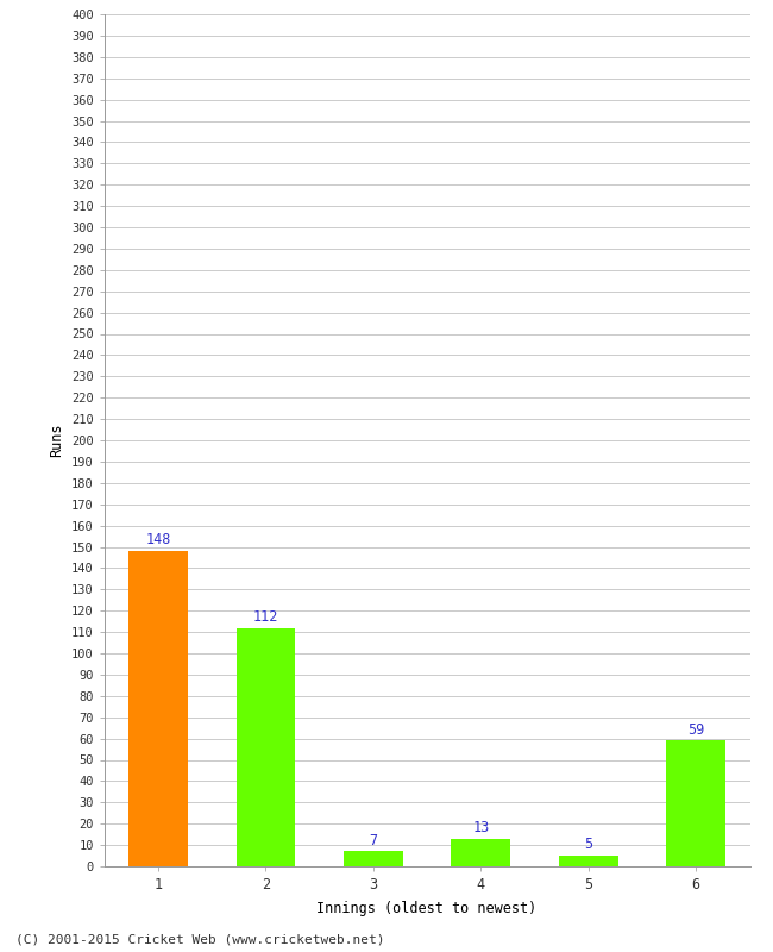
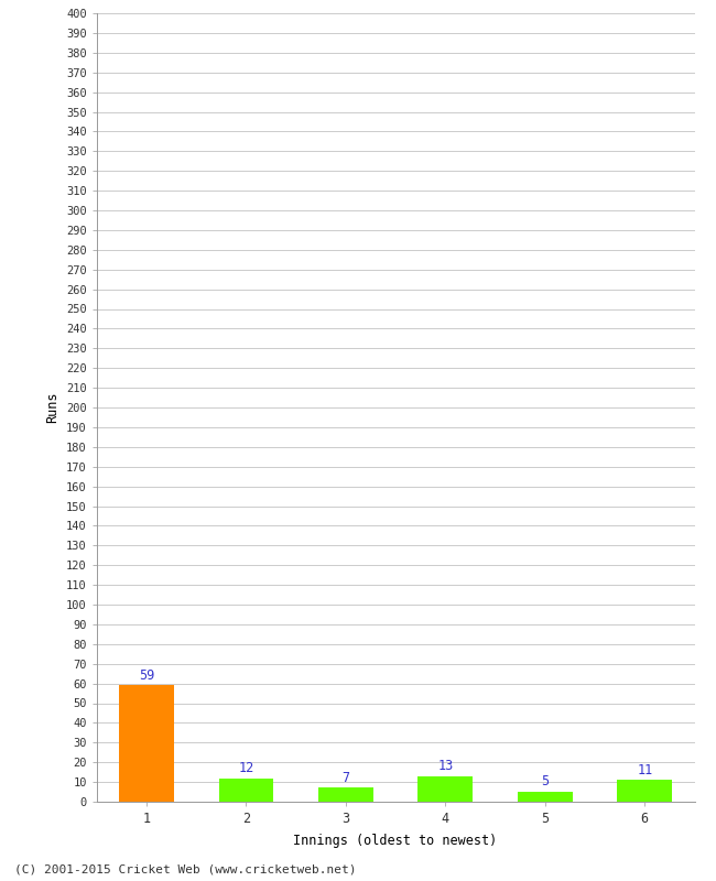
1: 148 -> 59
2: 112 -> 12
6: 59 -> 11
